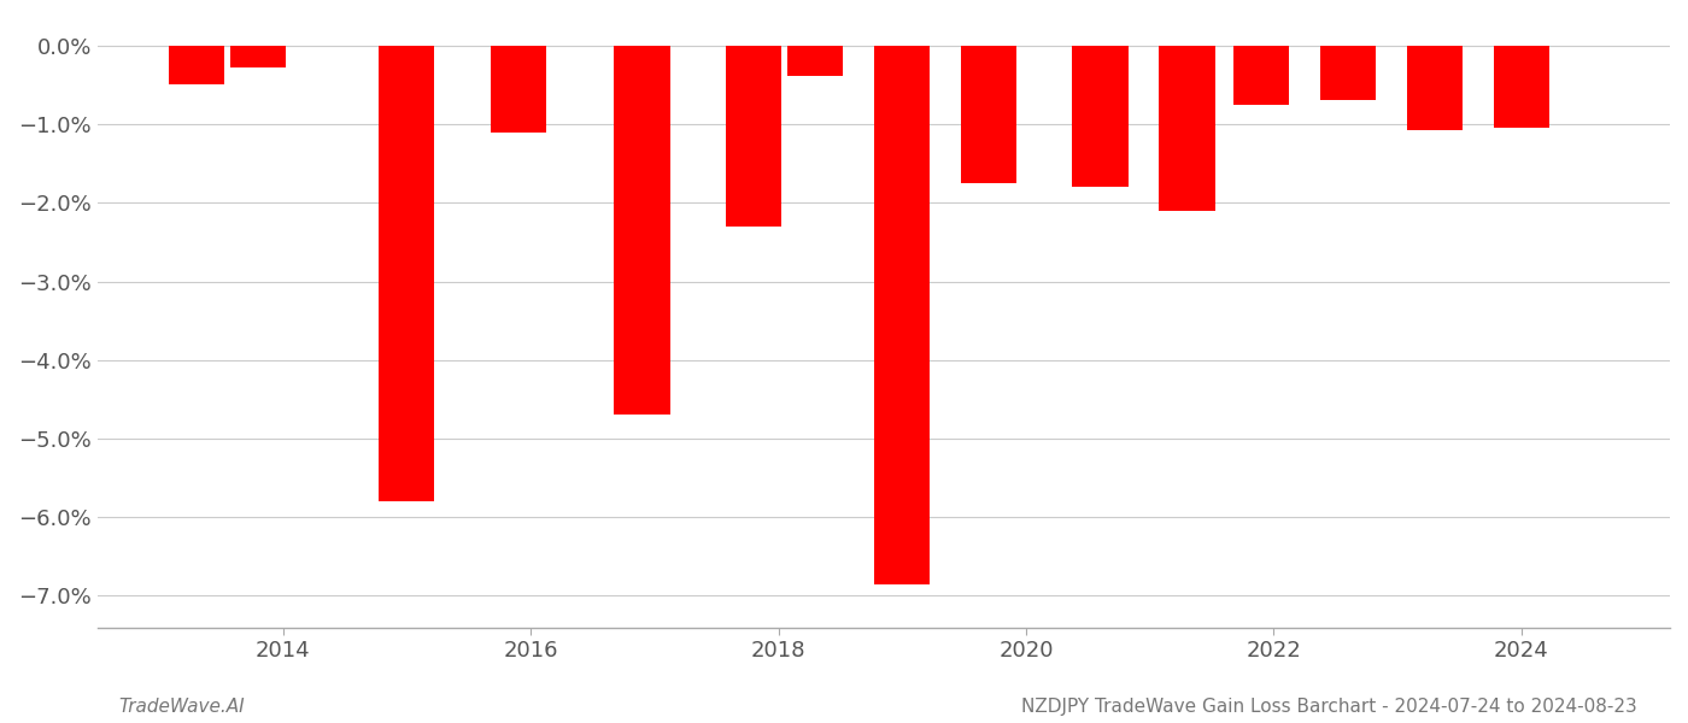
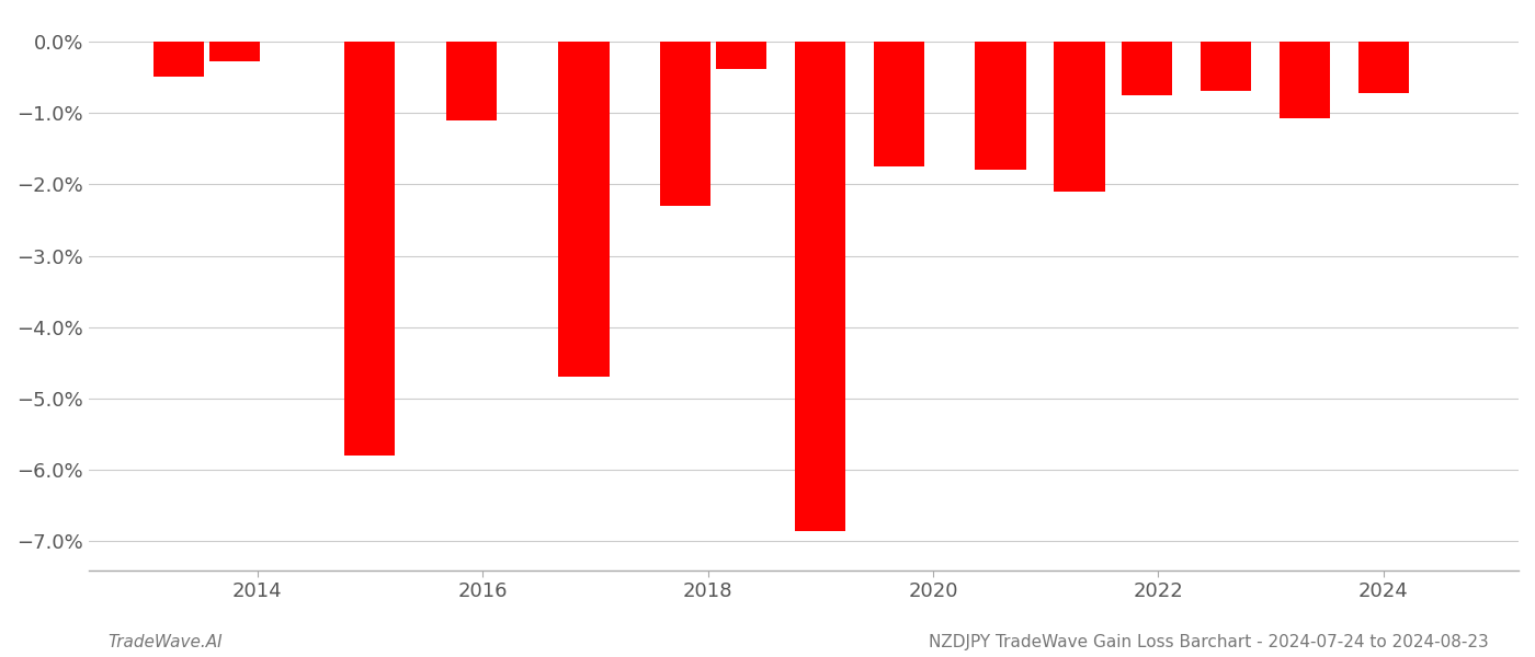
2024: -1.05% -> -0.72%
